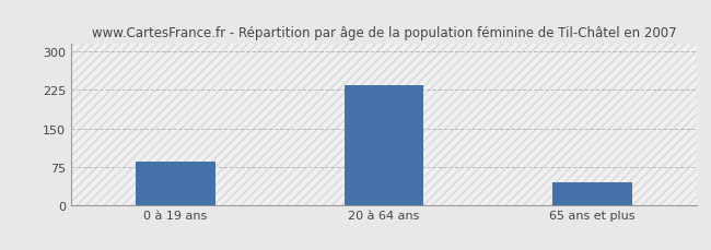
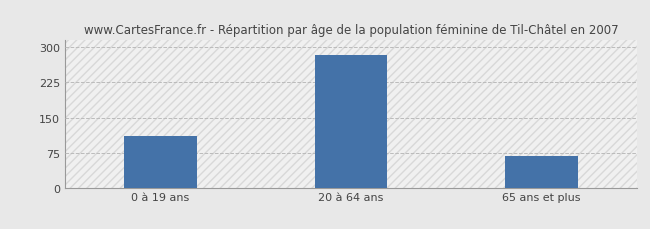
0 à 19 ans: 85 -> 110
20 à 64 ans: 235 -> 283
65 ans et plus: 45 -> 68
